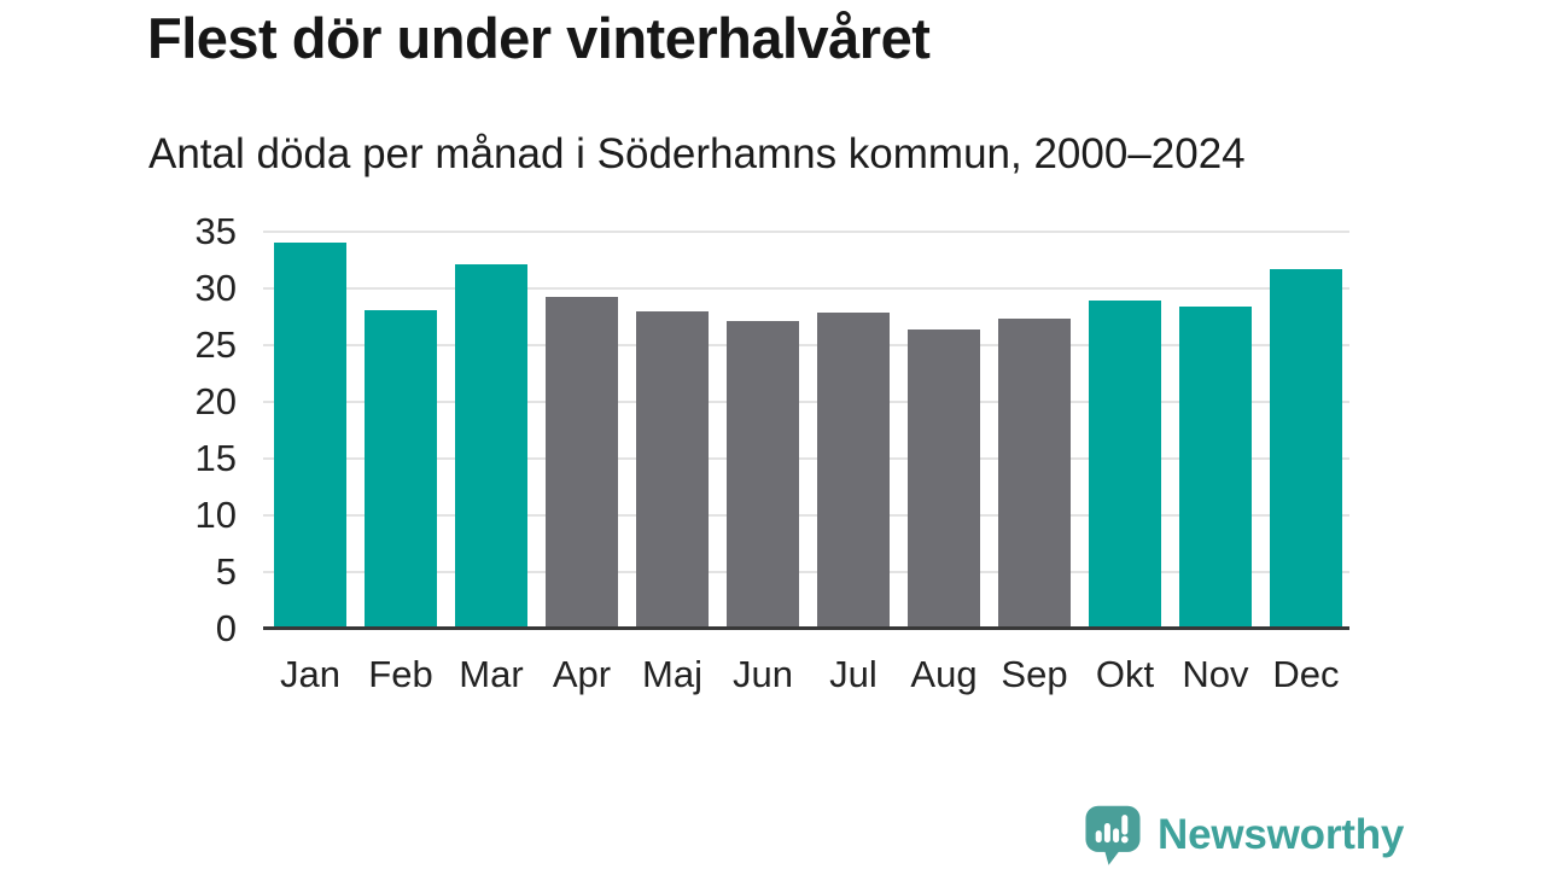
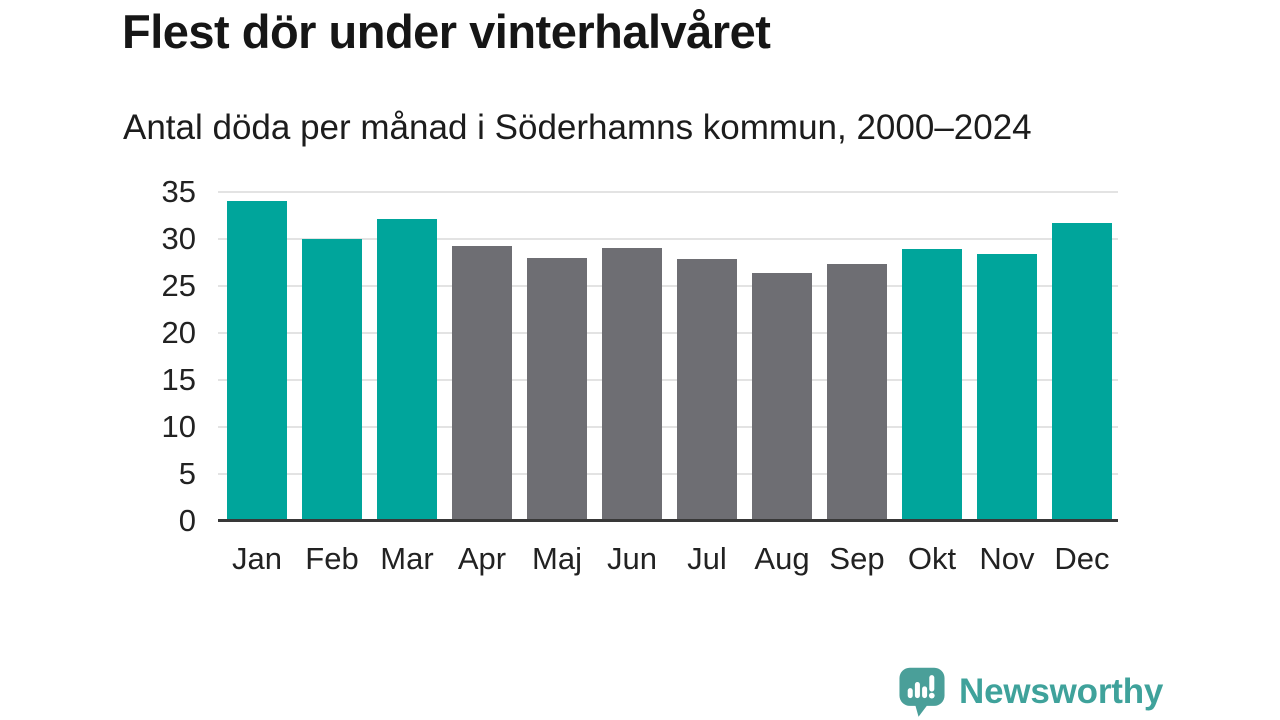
Feb: 28 -> 30
Jun: 27 -> 29
